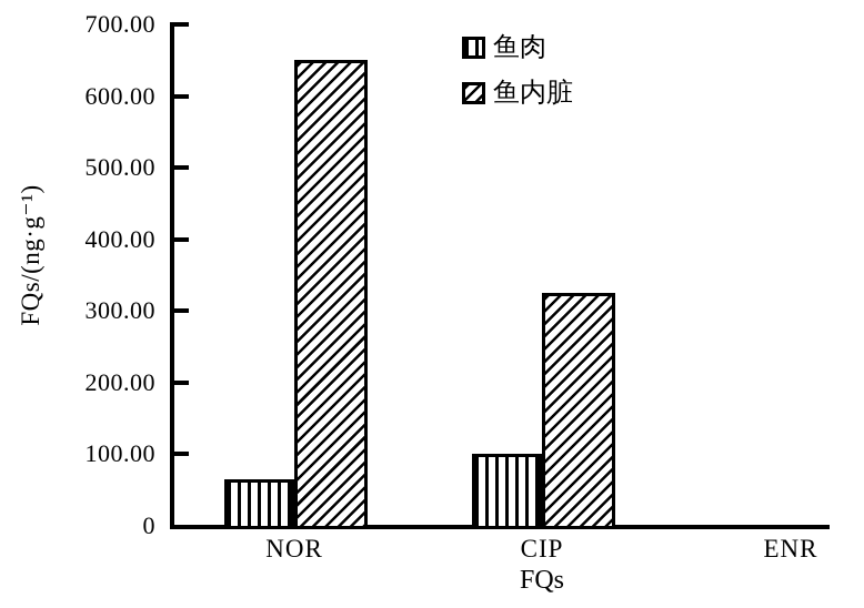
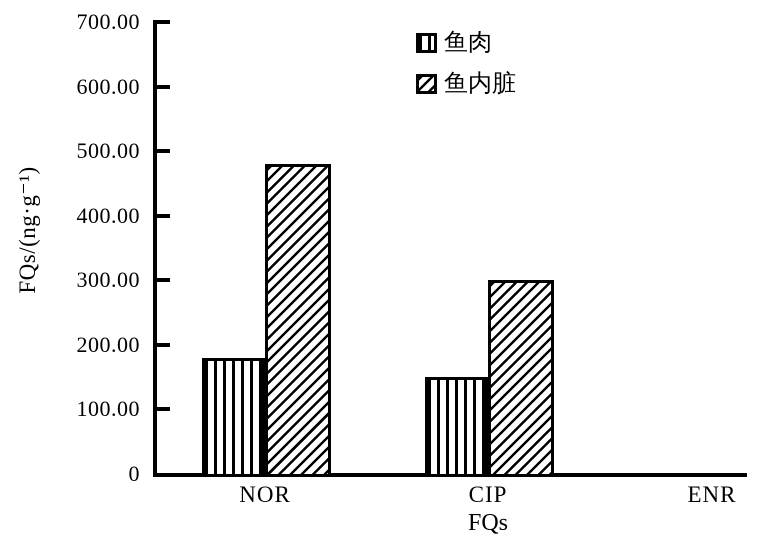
鱼肉/NOR: 60 -> 180
鱼内脏/NOR: 650 -> 480
鱼肉/CIP: 100 -> 150
鱼内脏/CIP: 320 -> 300
